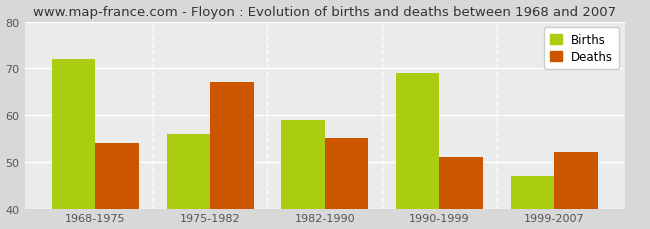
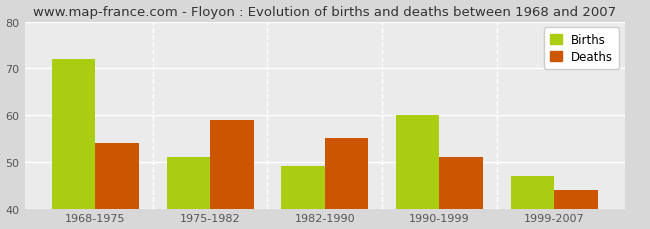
Births/1975-1982: 56 -> 51
Deaths/1975-1982: 67 -> 59
Births/1982-1990: 59 -> 49
Births/1990-1999: 69 -> 60
Deaths/1999-2007: 52 -> 44
